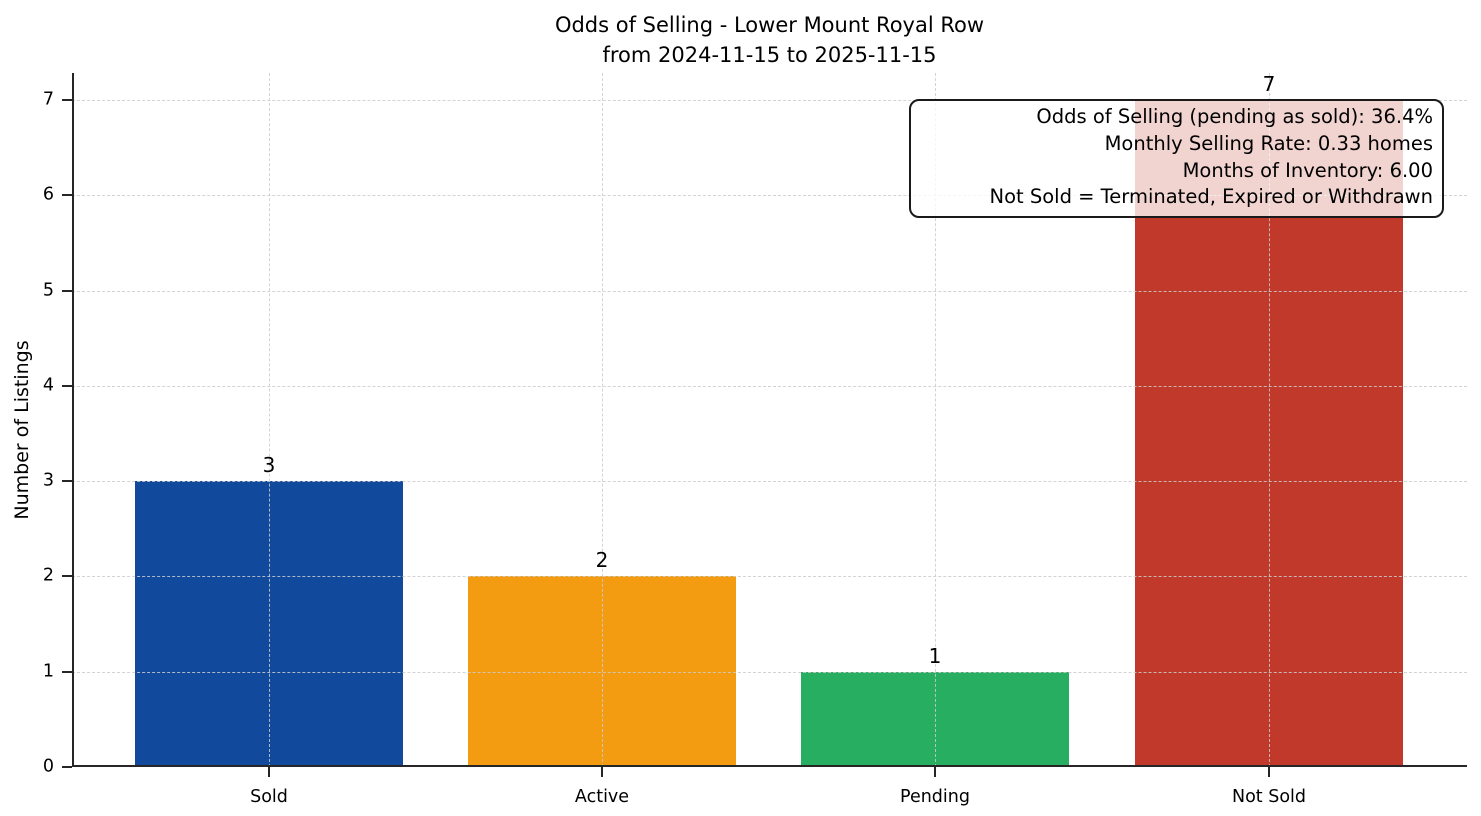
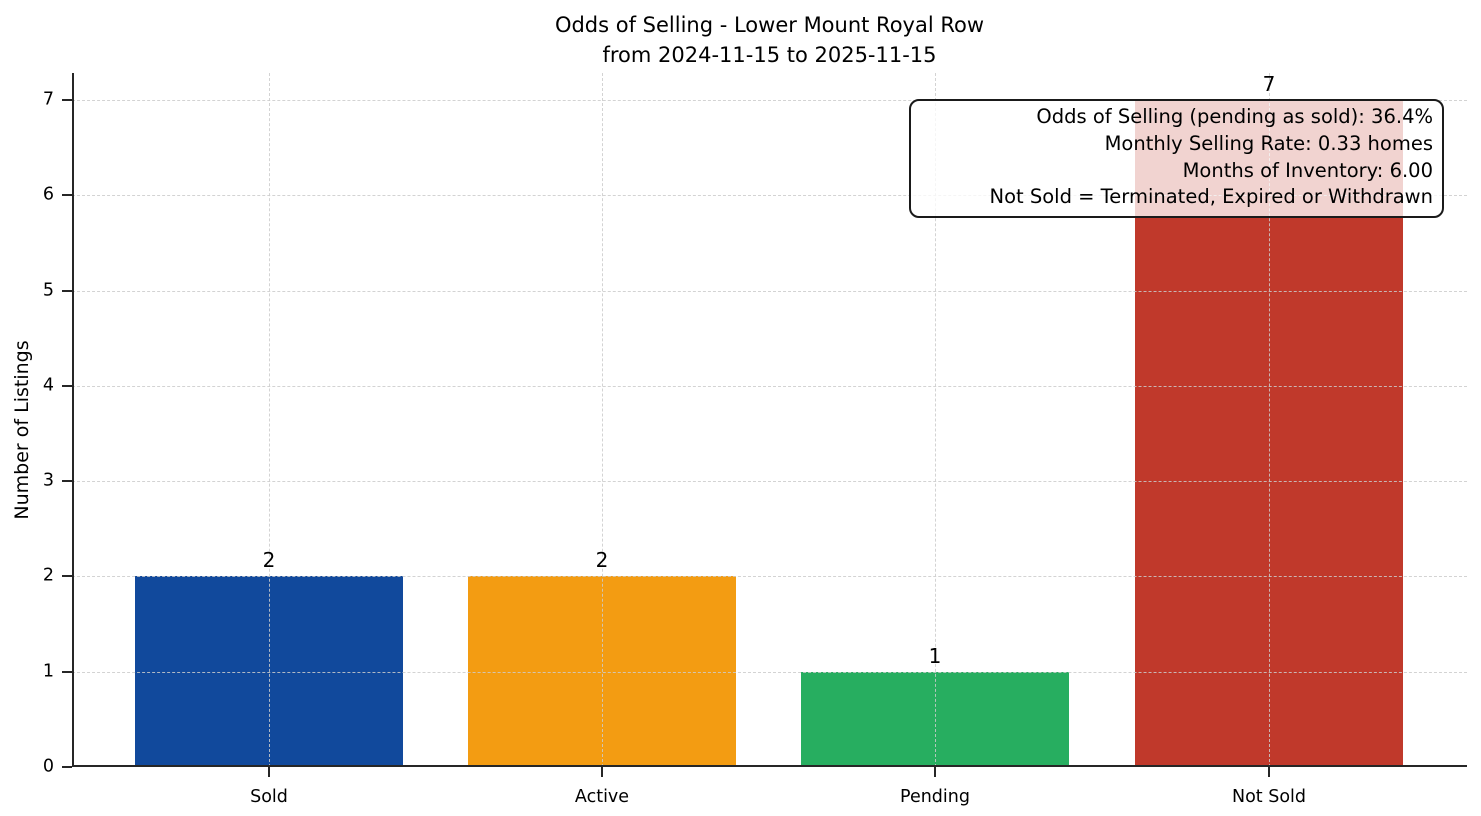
Sold: 3 -> 2
